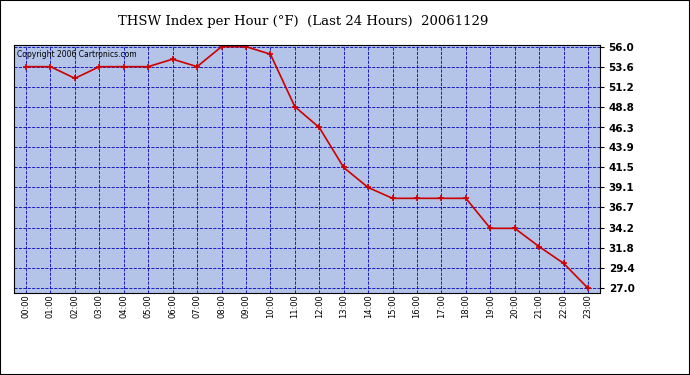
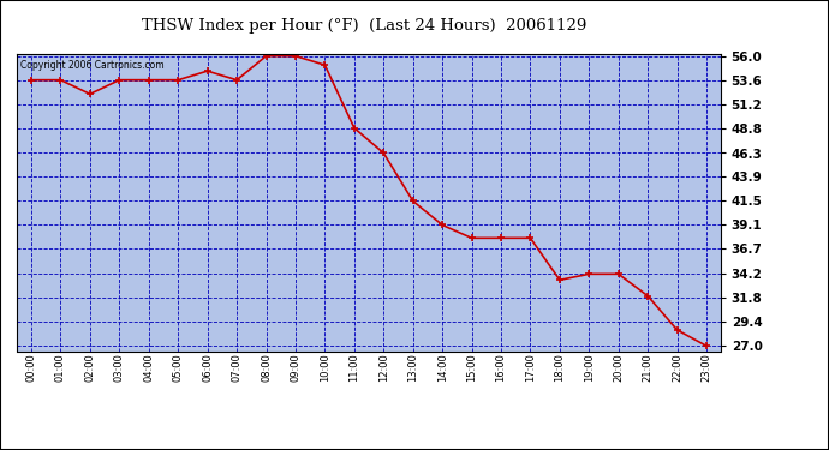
18:00: 37.8 -> 33.6
22:00: 30.0 -> 28.6
